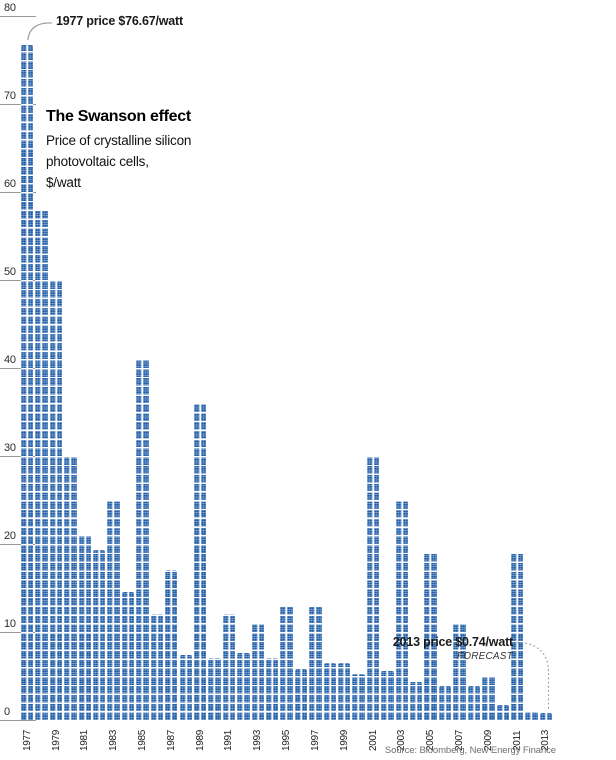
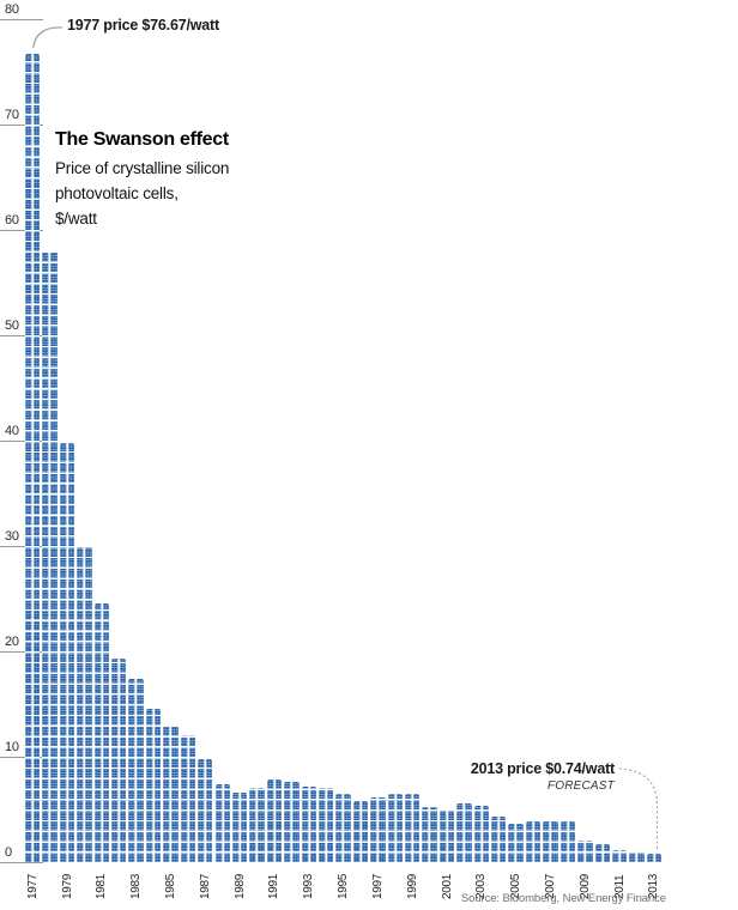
1979: 50 -> 40
1981: 21 -> 24
1983: 25 -> 17
1985: 41 -> 13
1987: 17 -> 10
1989: 36 -> 7
1991: 12 -> 8
1993: 11 -> 7
1995: 13 -> 6
1997: 13 -> 6
2001: 30 -> 5
2003: 25 -> 5
2005: 19 -> 4
2007: 11 -> 4
2009: 5 -> 2
2011: 19 -> 1
